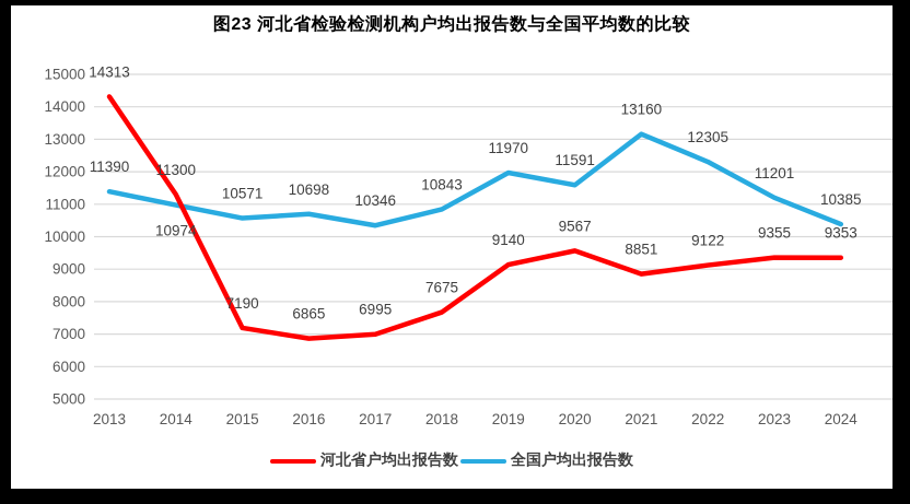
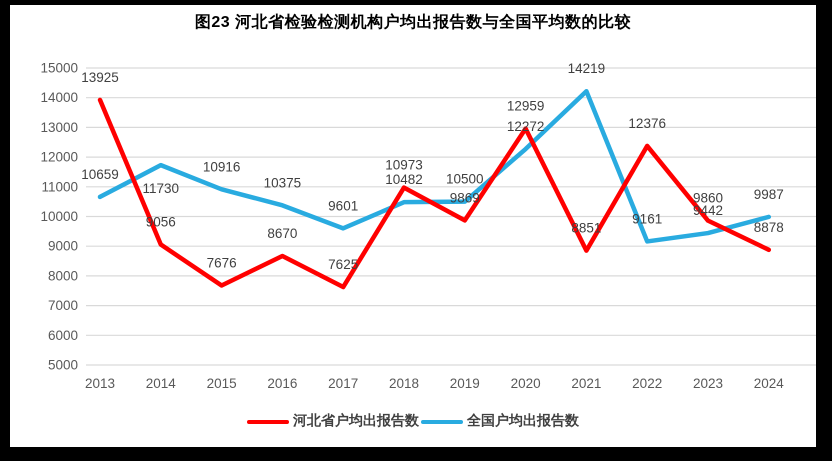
河北省户均出报告数/2013: 14313 -> 13925
全国户均出报告数/2013: 11390 -> 10659
河北省户均出报告数/2014: 11300 -> 9056
全国户均出报告数/2014: 10974 -> 11730
河北省户均出报告数/2015: 7190 -> 7676
全国户均出报告数/2015: 10571 -> 10916
河北省户均出报告数/2016: 6865 -> 8670
全国户均出报告数/2016: 10698 -> 10375
河北省户均出报告数/2017: 6995 -> 7625
全国户均出报告数/2017: 10346 -> 9601
河北省户均出报告数/2018: 7675 -> 10973
全国户均出报告数/2018: 10843 -> 10482
河北省户均出报告数/2019: 9140 -> 9869
全国户均出报告数/2019: 11970 -> 10500
河北省户均出报告数/2020: 9567 -> 12959
全国户均出报告数/2020: 11591 -> 12272
全国户均出报告数/2021: 13160 -> 14219
河北省户均出报告数/2022: 9122 -> 12376
全国户均出报告数/2022: 12305 -> 9161
河北省户均出报告数/2023: 9355 -> 9860
全国户均出报告数/2023: 11201 -> 9442
河北省户均出报告数/2024: 9353 -> 8878
全国户均出报告数/2024: 10385 -> 9987
